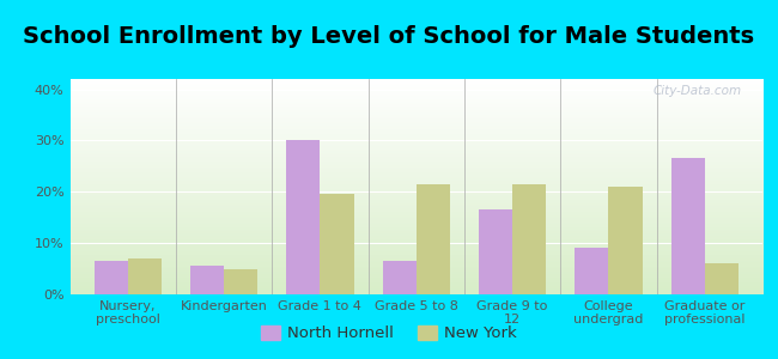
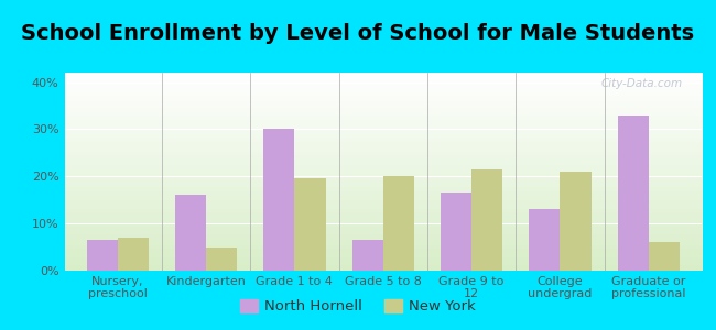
North Hornell/Kindergarten: 5.5% -> 16.0%
New York/Grade 5 to 8: 21.5% -> 20.0%
North Hornell/College undergrad: 9.0% -> 13.0%
North Hornell/Graduate or professional: 26.5% -> 33.0%
